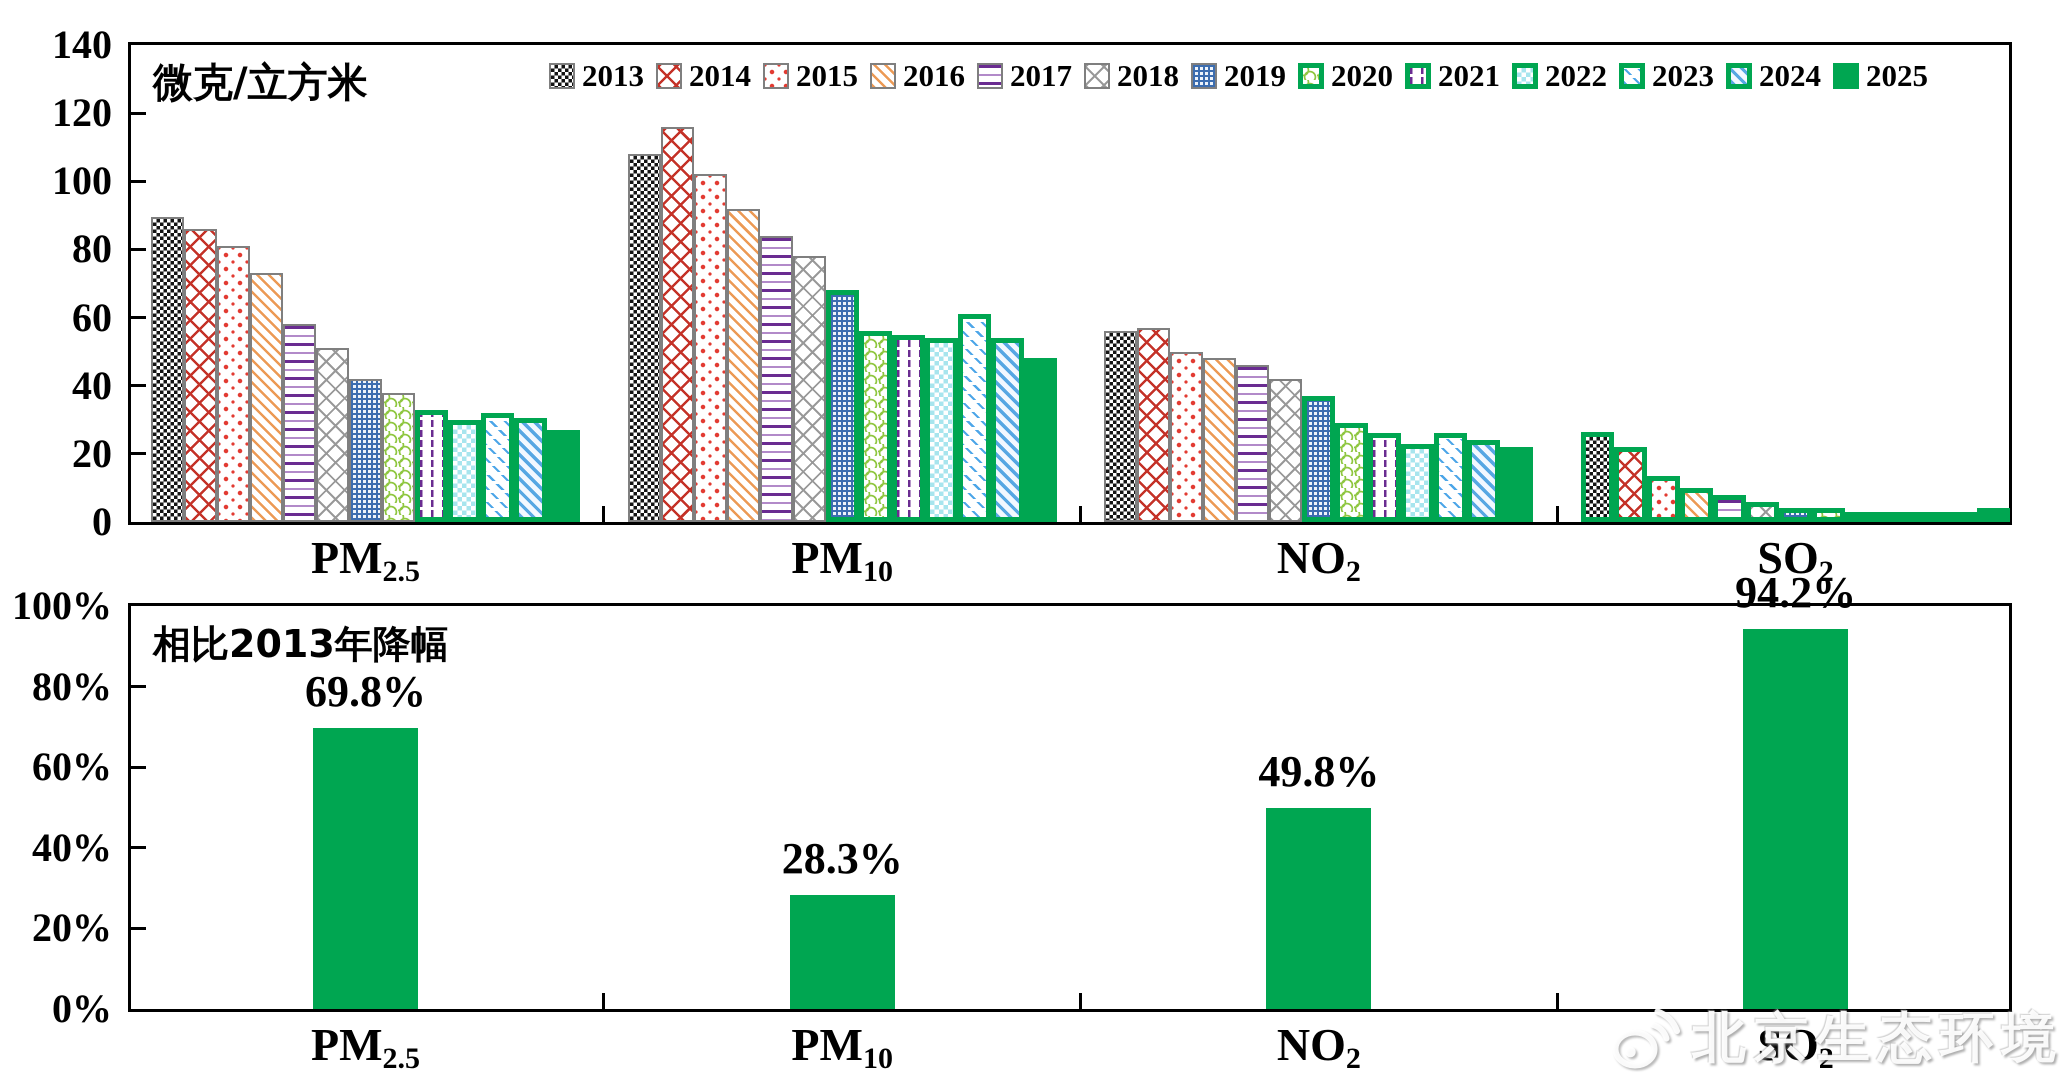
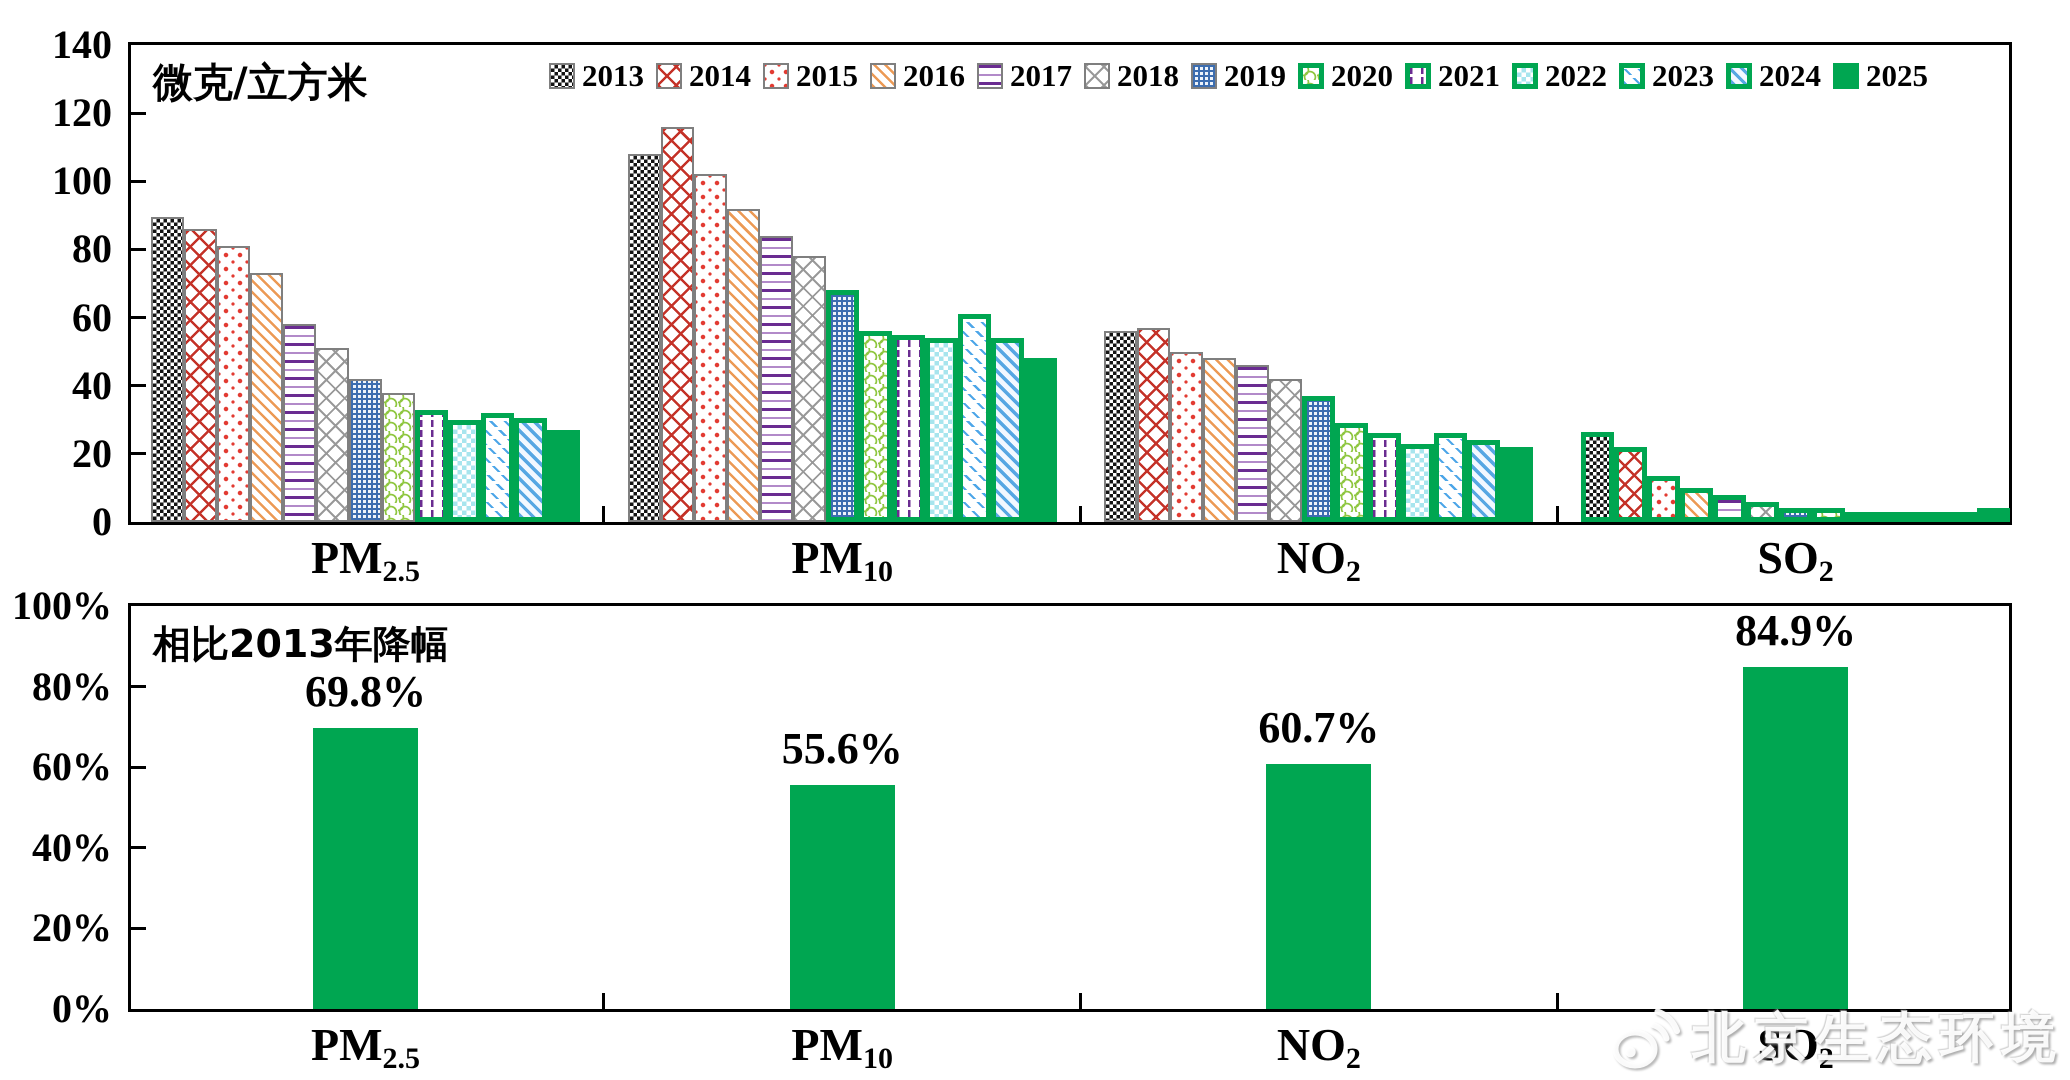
相比2013年降幅/PM10: 28.3% -> 55.6%
相比2013年降幅/NO2: 49.8% -> 60.7%
相比2013年降幅/SO2: 94.2% -> 84.9%
